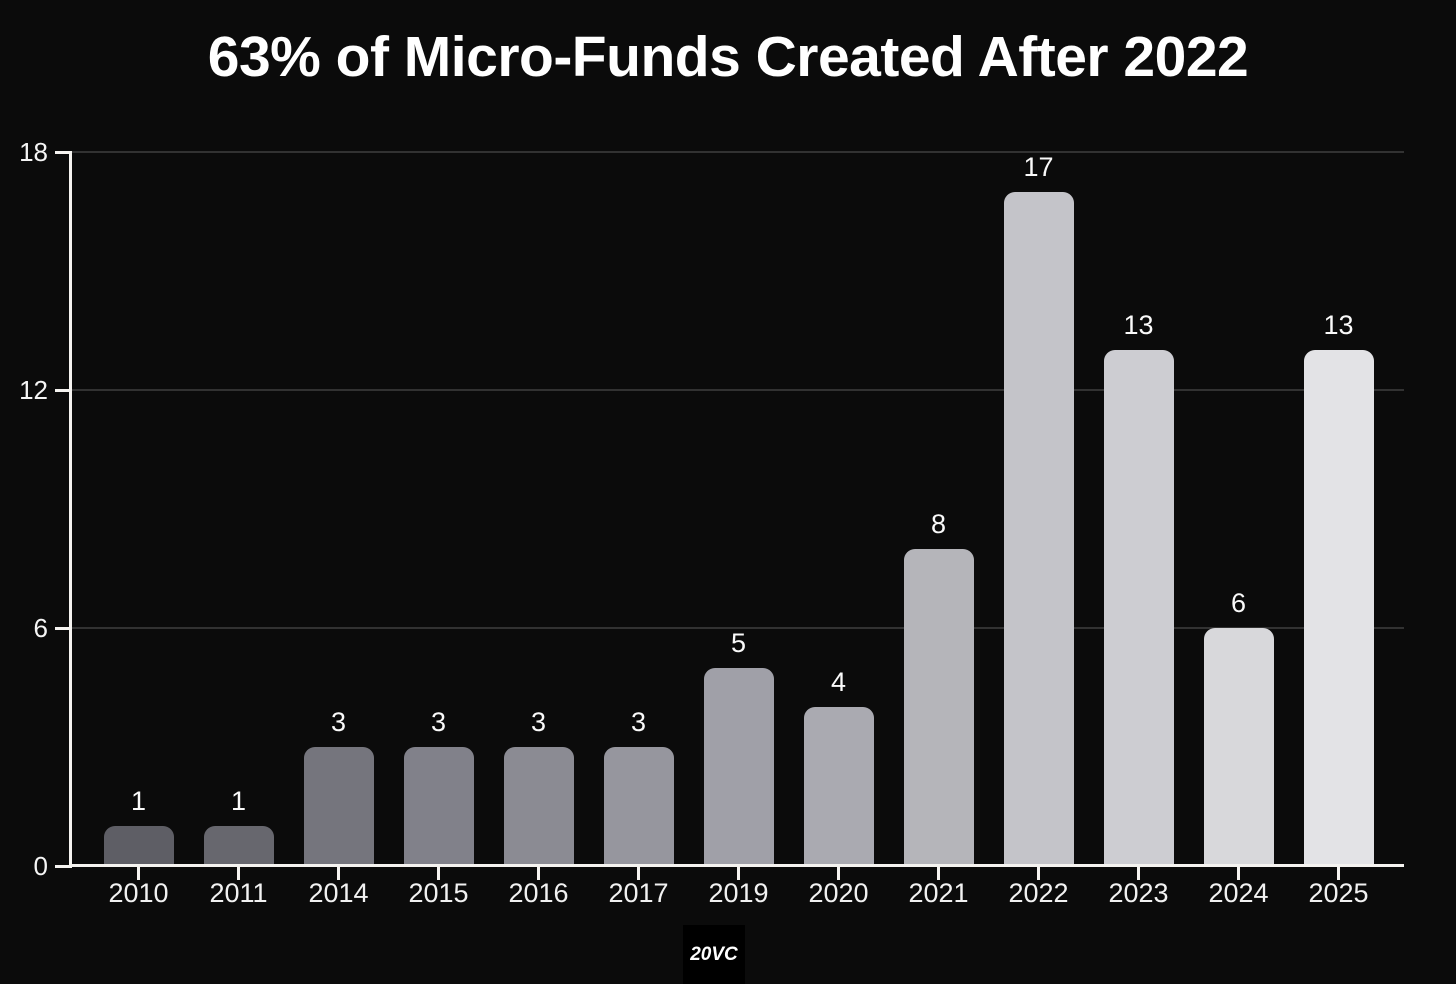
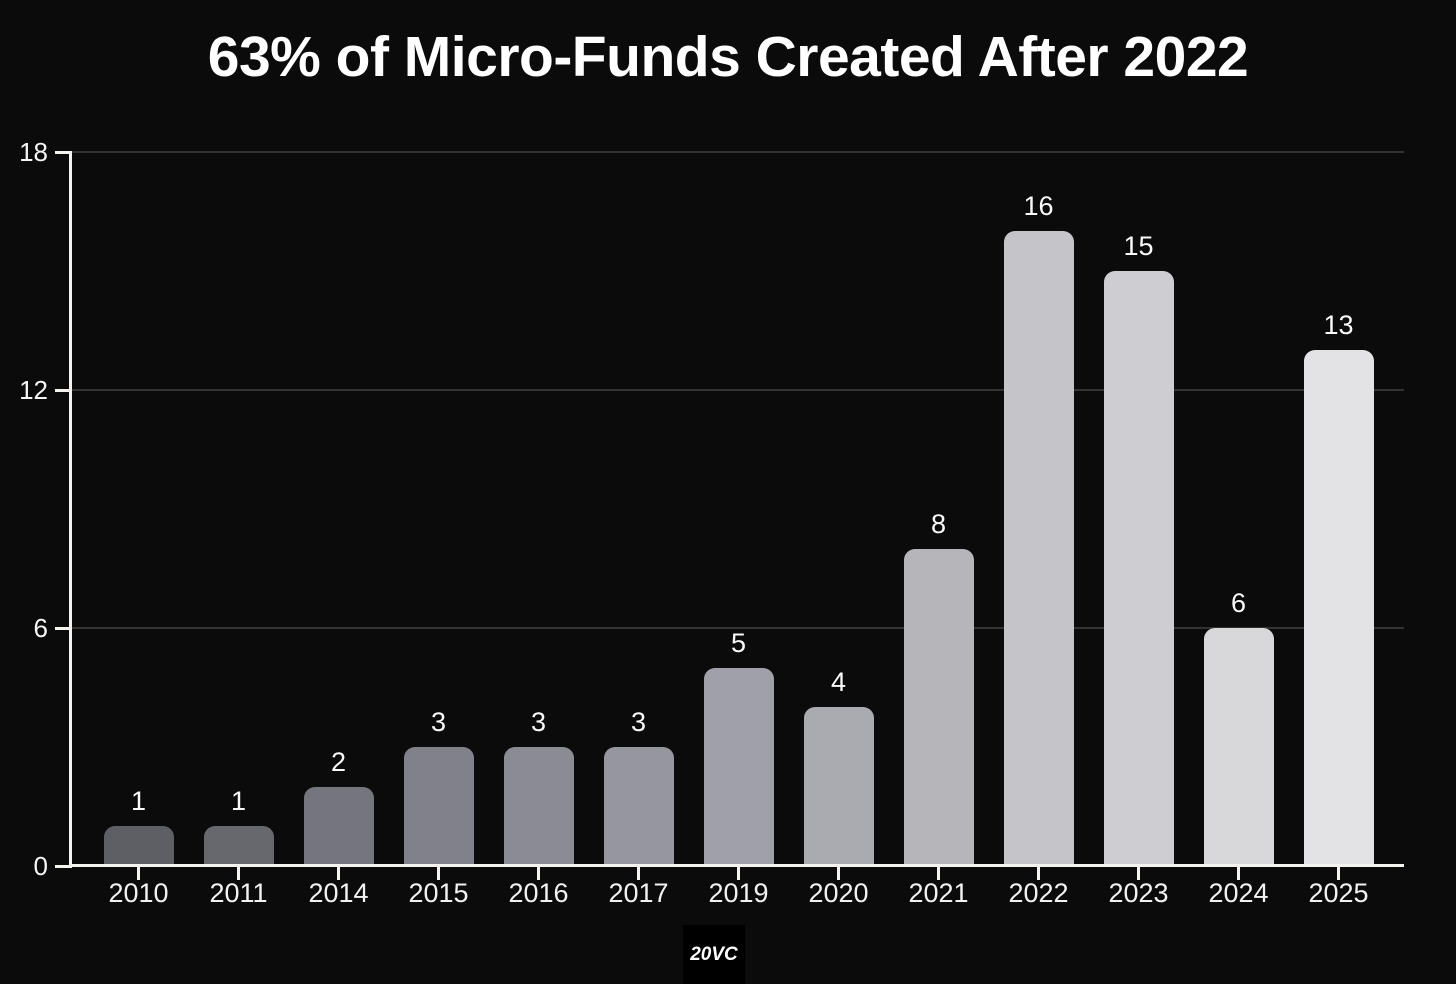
2014: 3 -> 2
2022: 17 -> 16
2023: 13 -> 15
